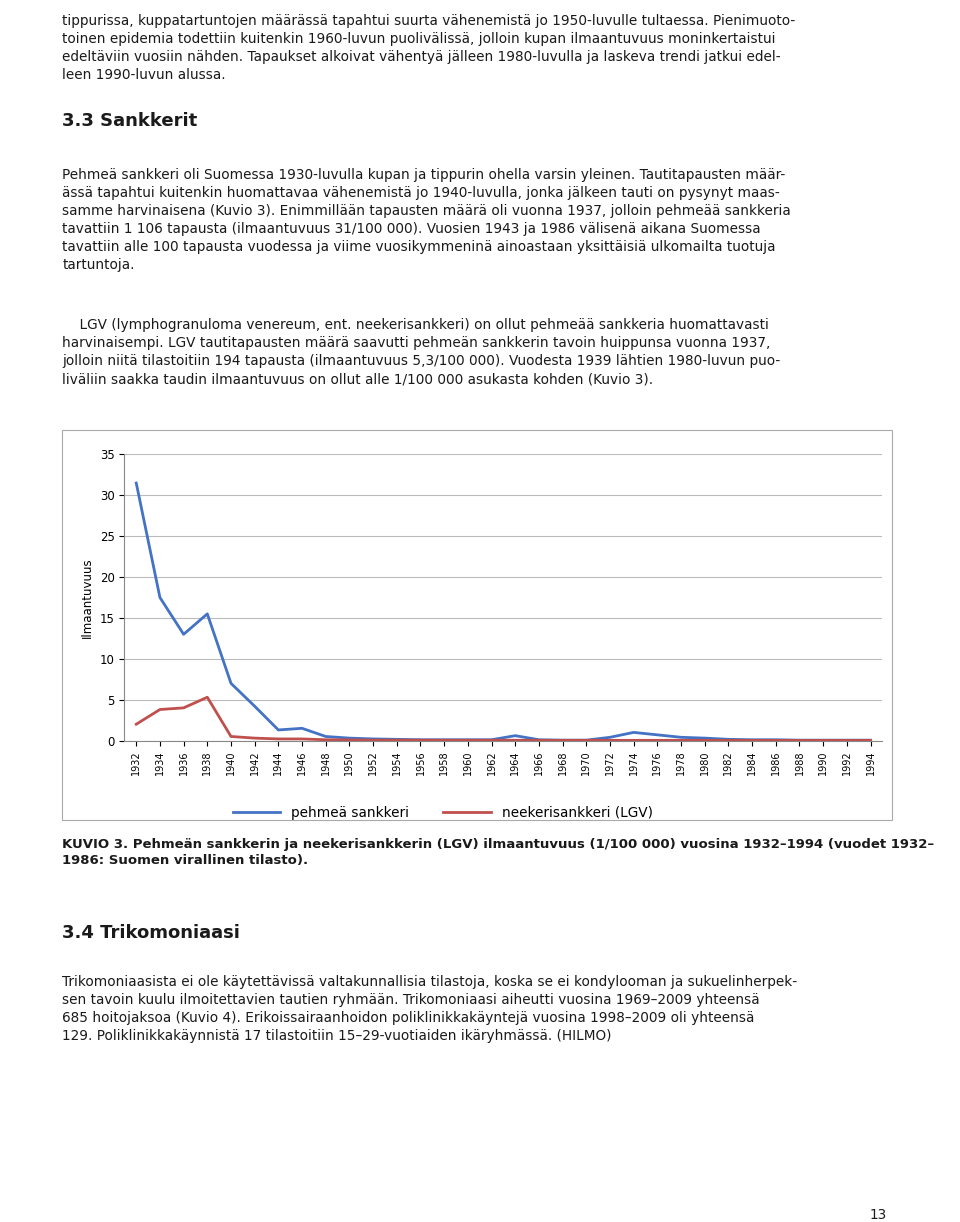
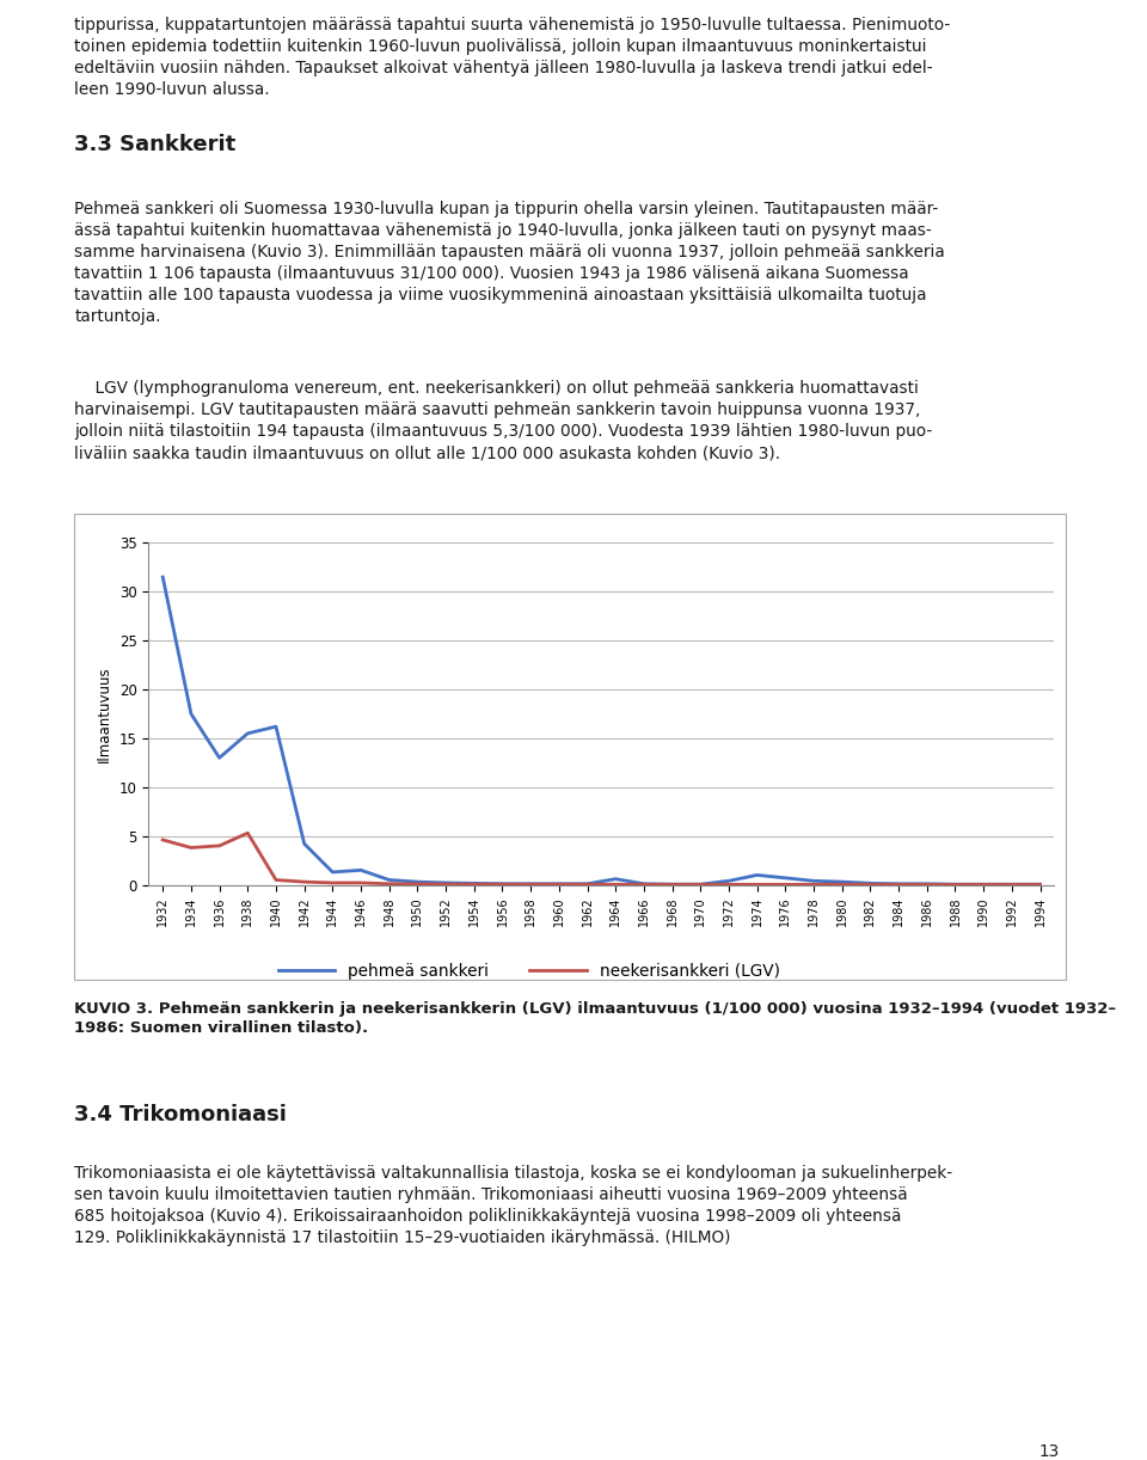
neekerisankkeri (LGV)/1932: 2.0 -> 4.6
pehmeä sankkeri/1940: 7.0 -> 16.2
